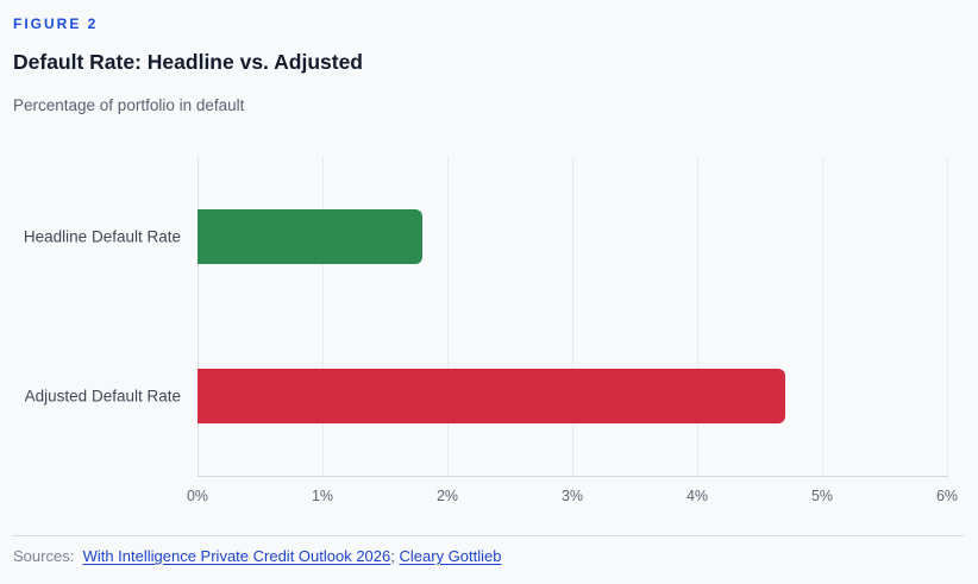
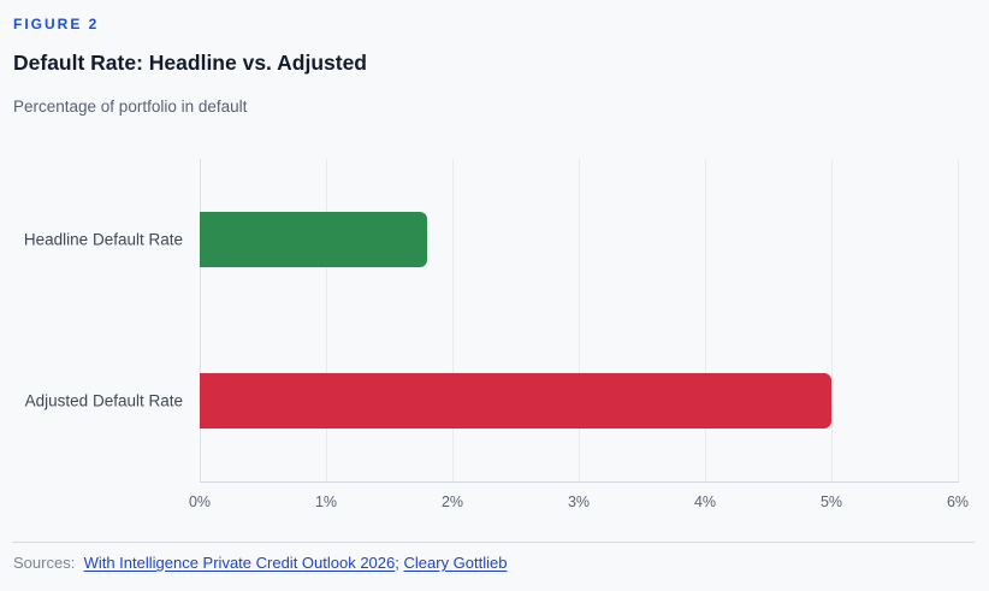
Adjusted Default Rate: 4.7% -> 5.0%
